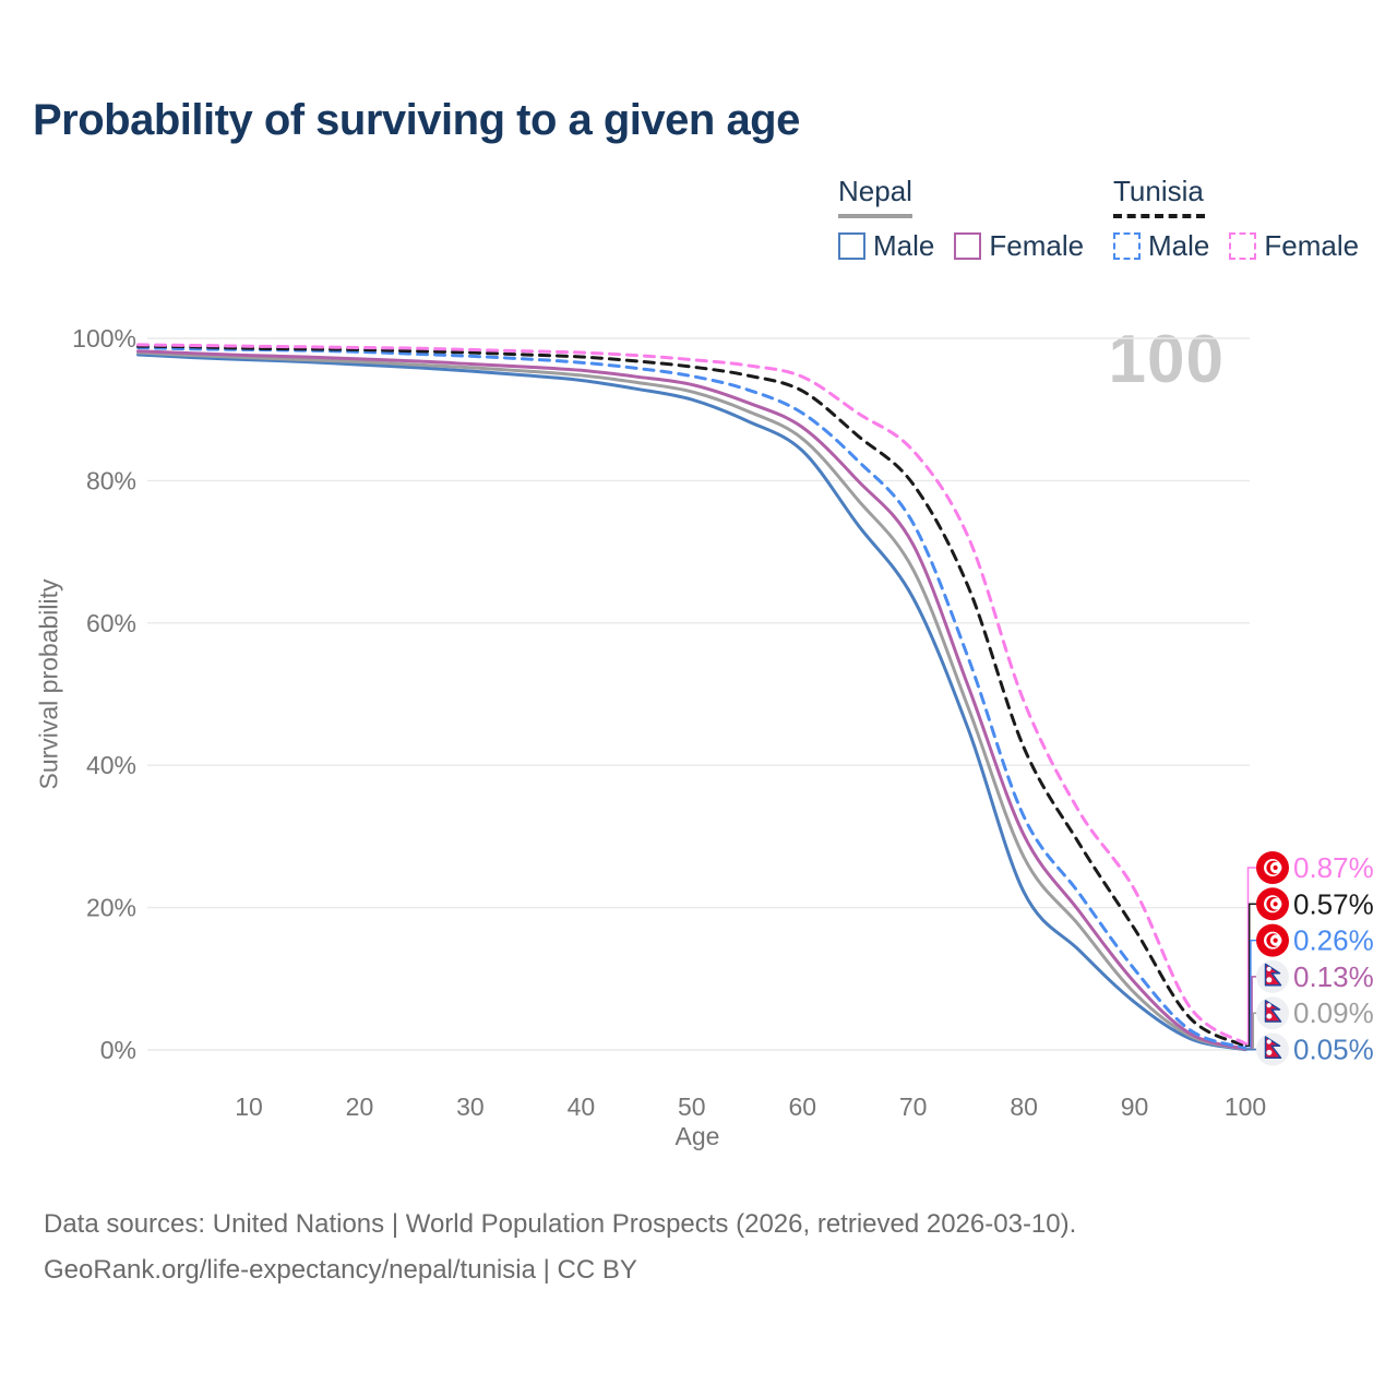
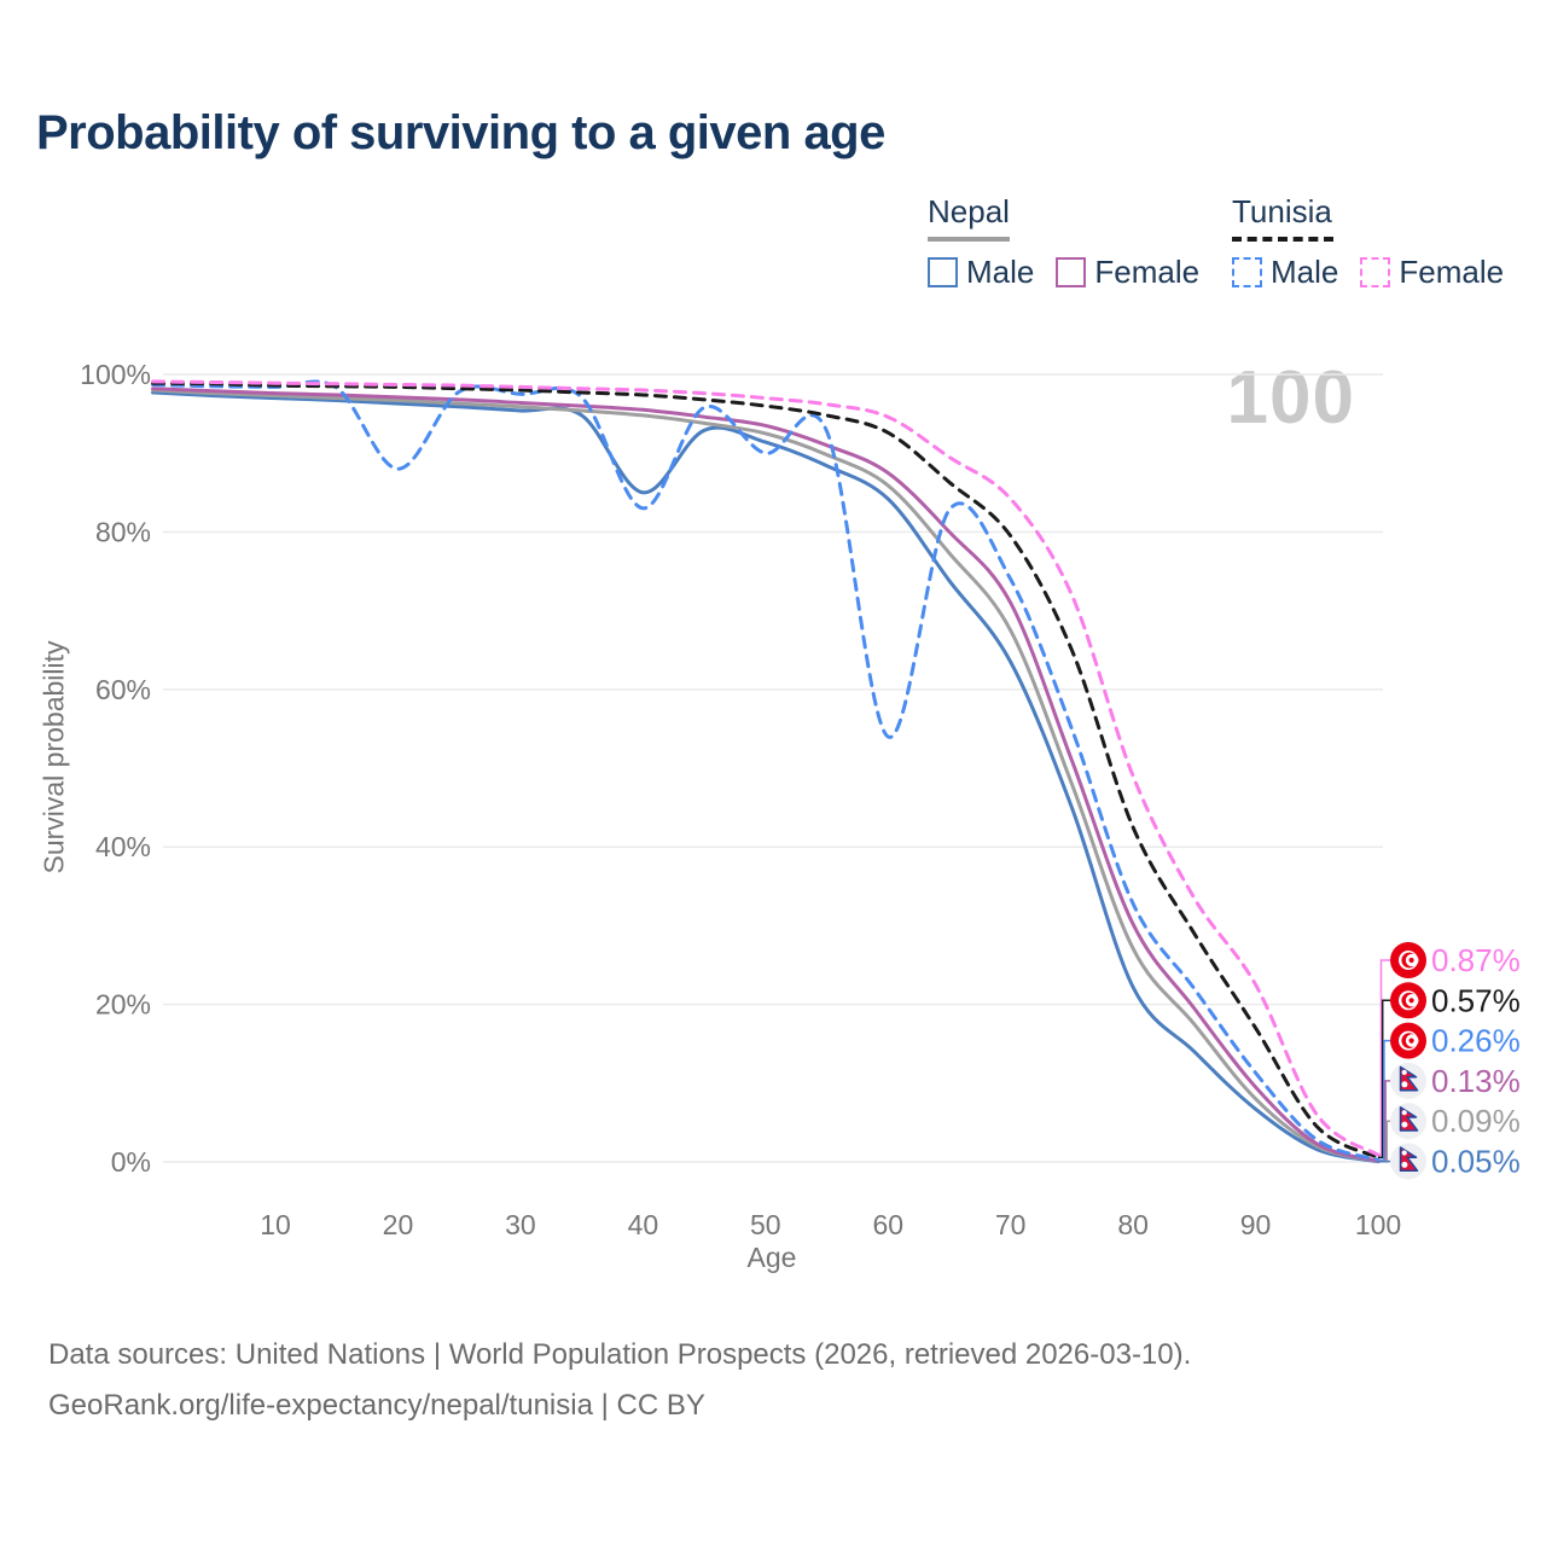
Tunisia Male/20: 98% -> 88%
Tunisia Male/40: 97% -> 83%
Nepal Male/40: 94% -> 85%
Tunisia Male/50: 95% -> 90%
Tunisia Male/60: 90% -> 54%
